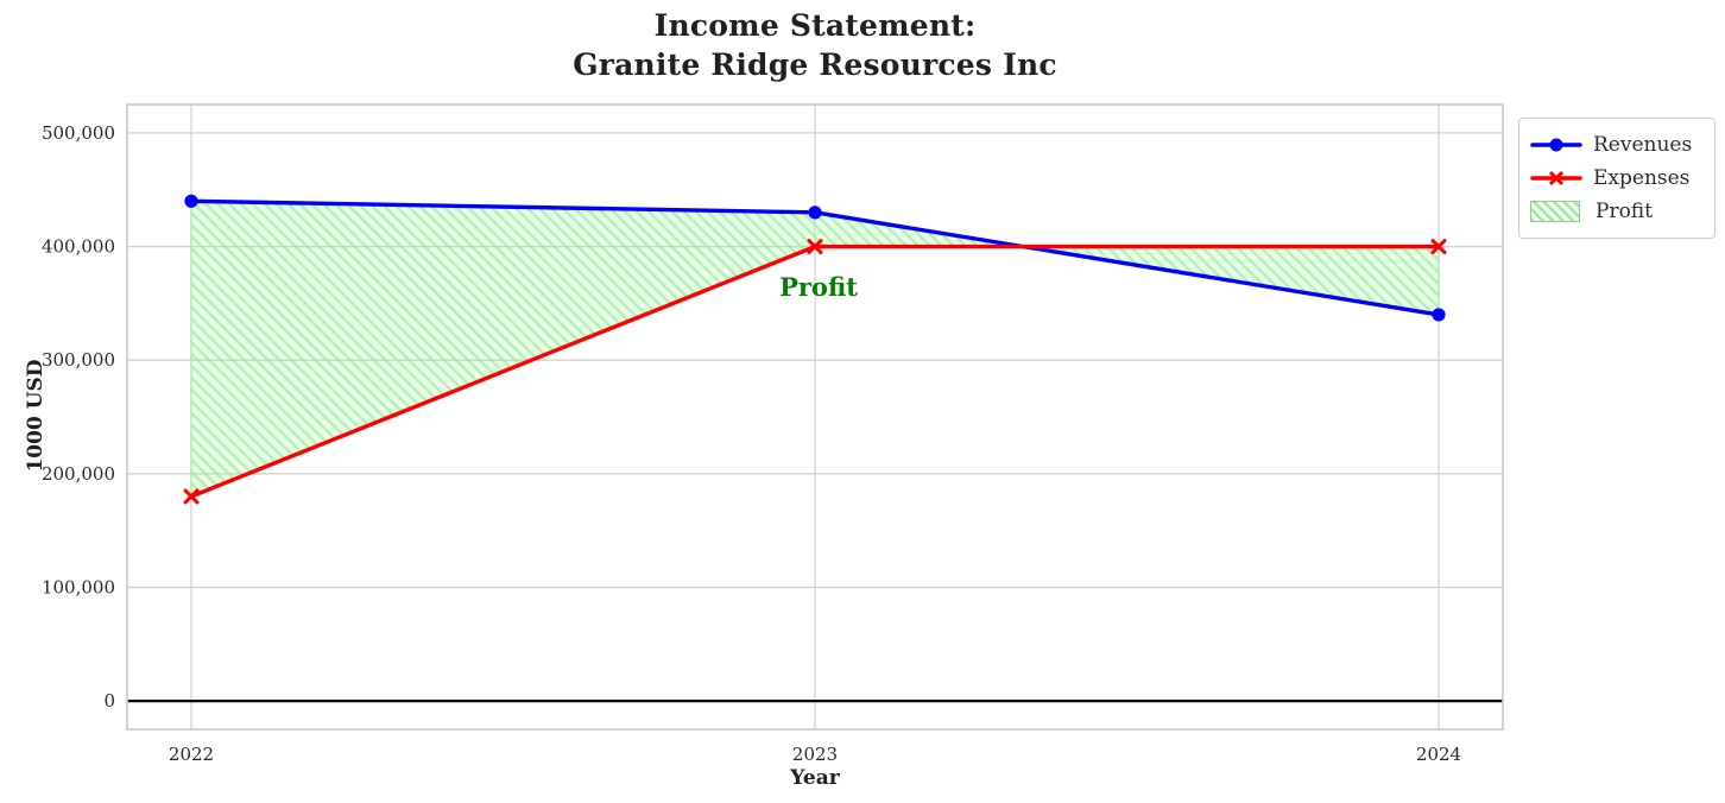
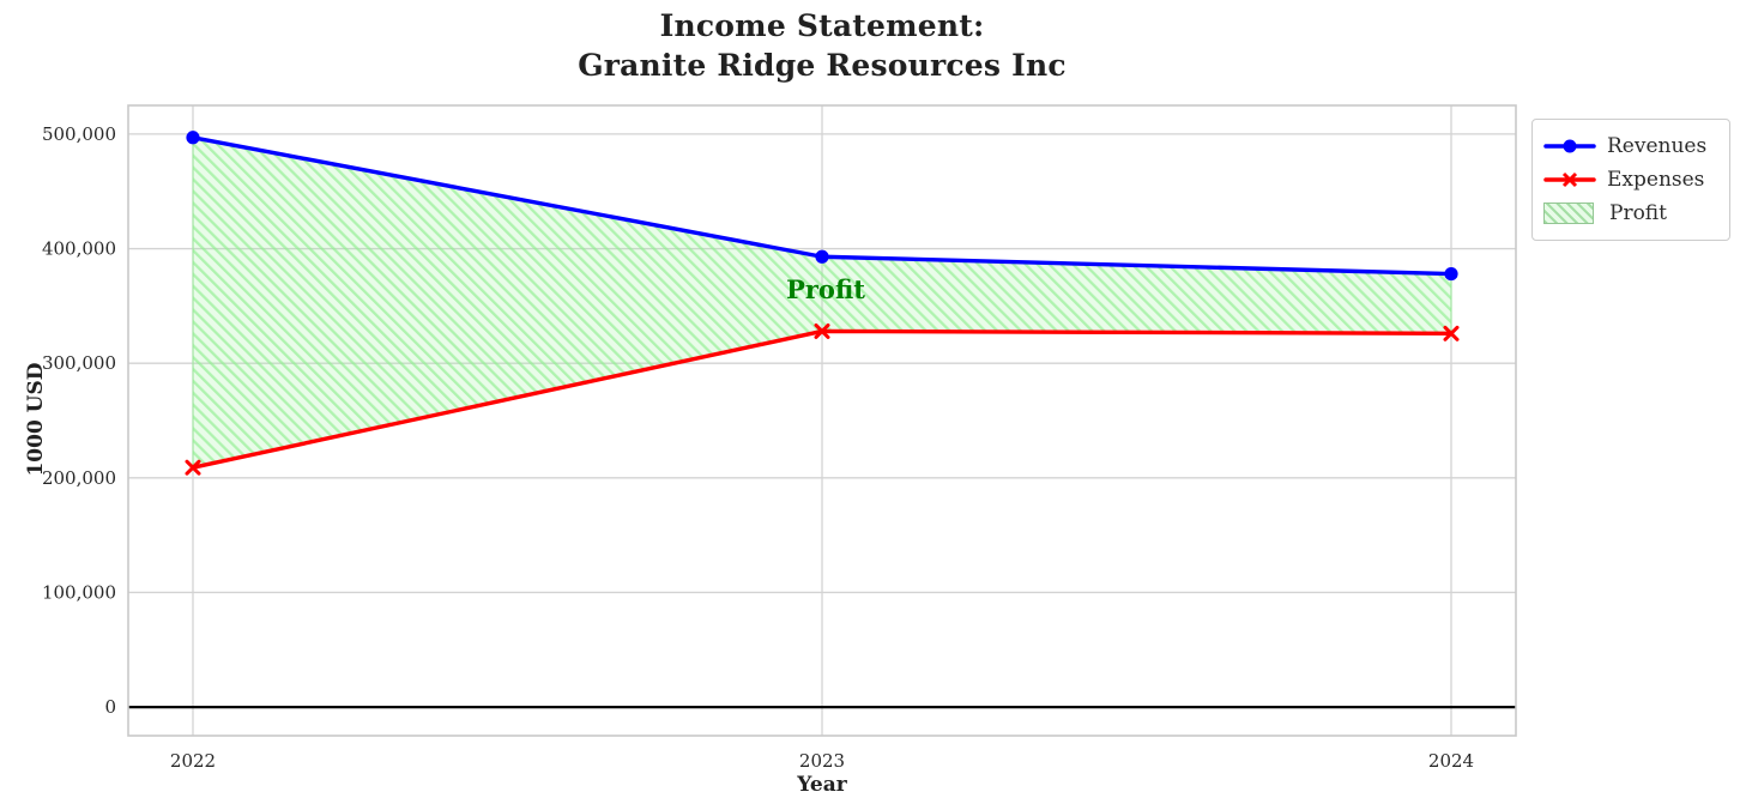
Revenues/2022: 440000 -> 500000
Expenses/2022: 180000 -> 210000
Revenues/2023: 430000 -> 390000
Expenses/2023: 400000 -> 330000
Revenues/2024: 340000 -> 380000
Expenses/2024: 400000 -> 330000
